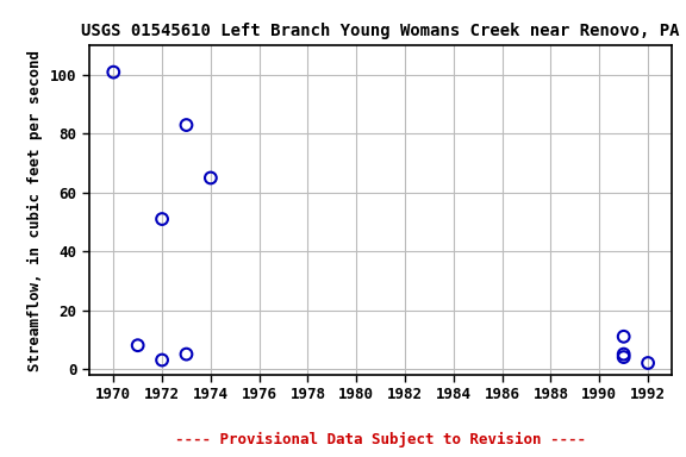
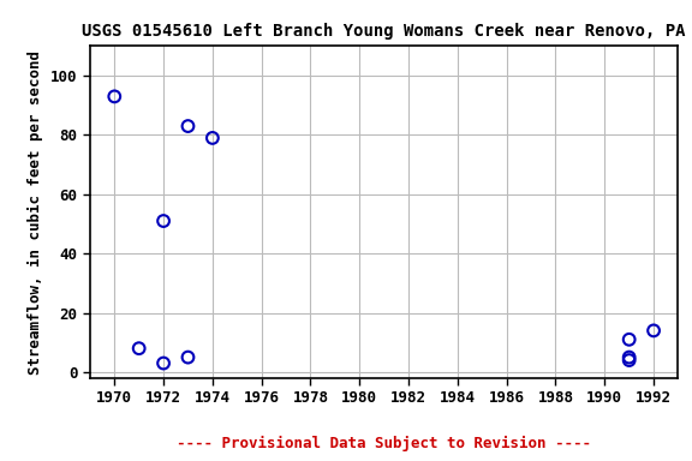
1970: 101 -> 93
1974: 65 -> 79
1992: 2 -> 14
